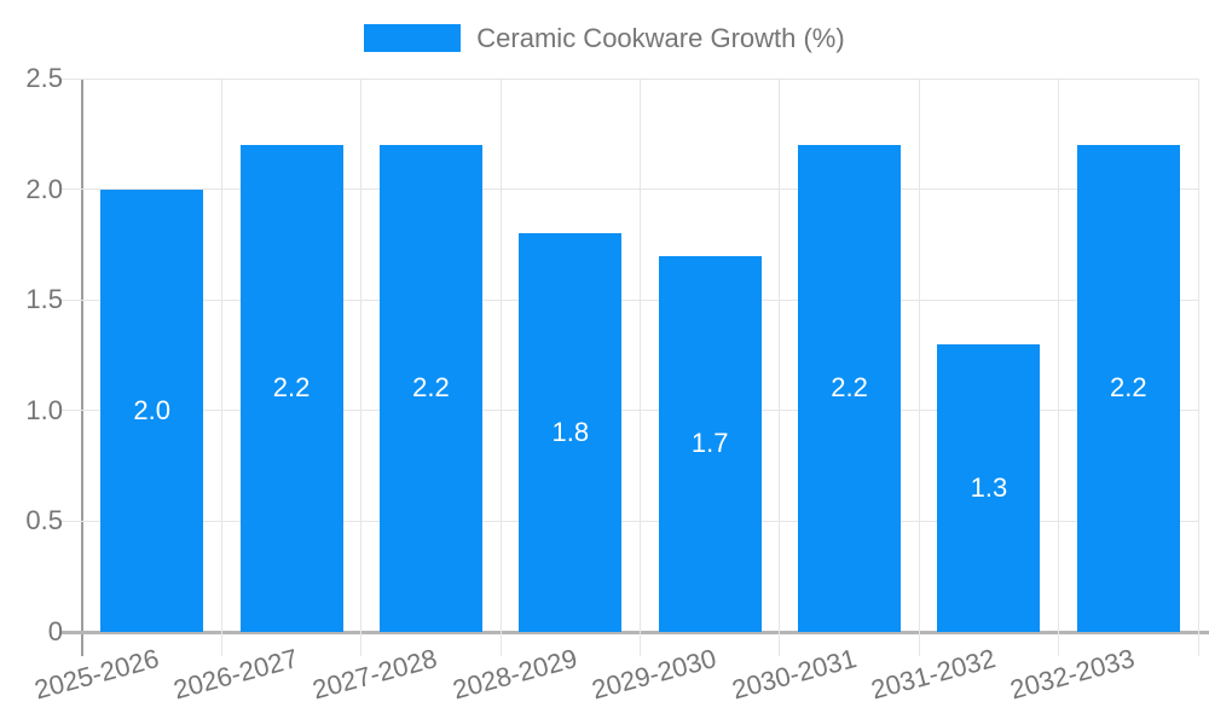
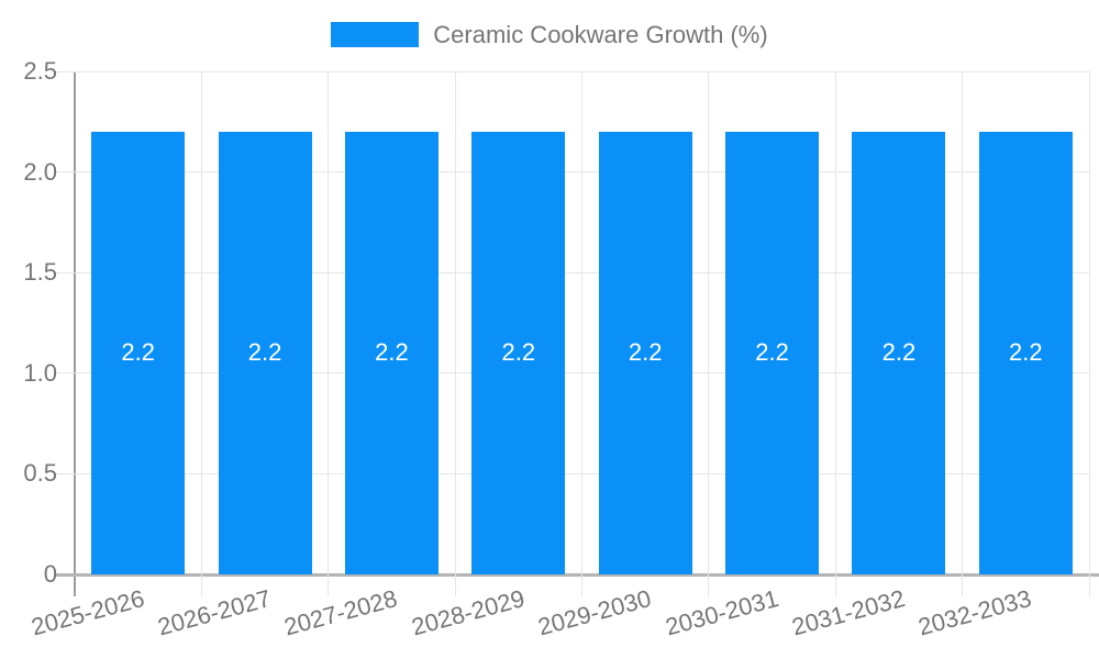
2025-2026: 2.0 -> 2.2
2028-2029: 1.8 -> 2.2
2029-2030: 1.7 -> 2.2
2031-2032: 1.3 -> 2.2
